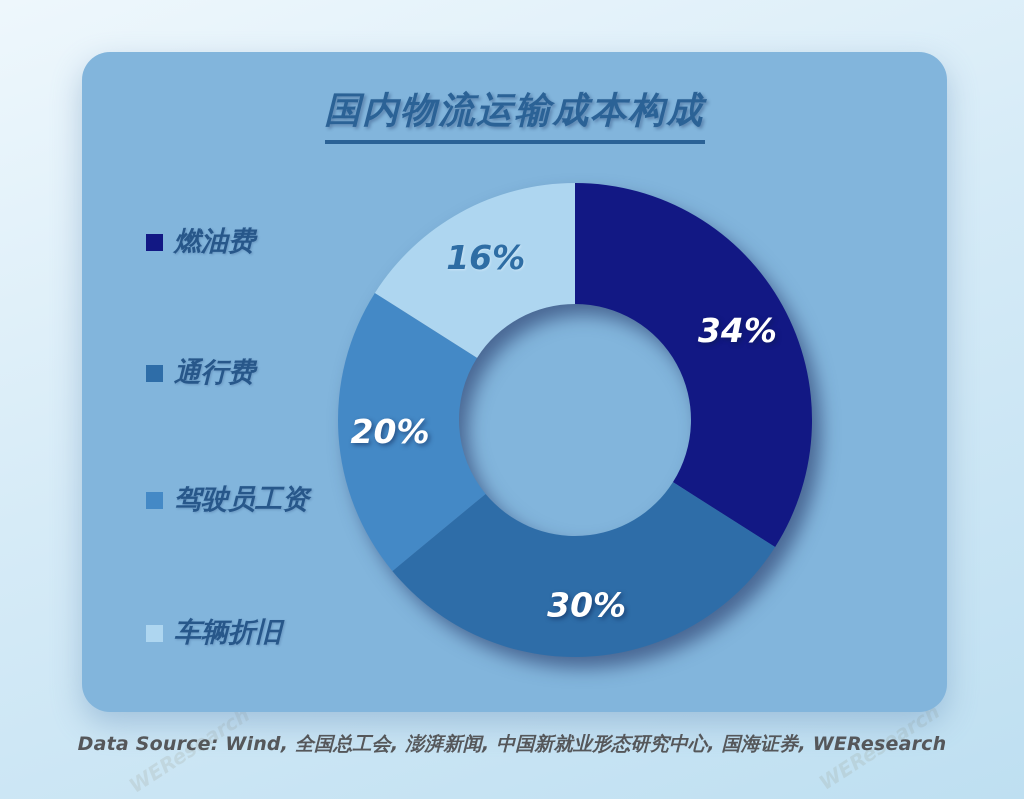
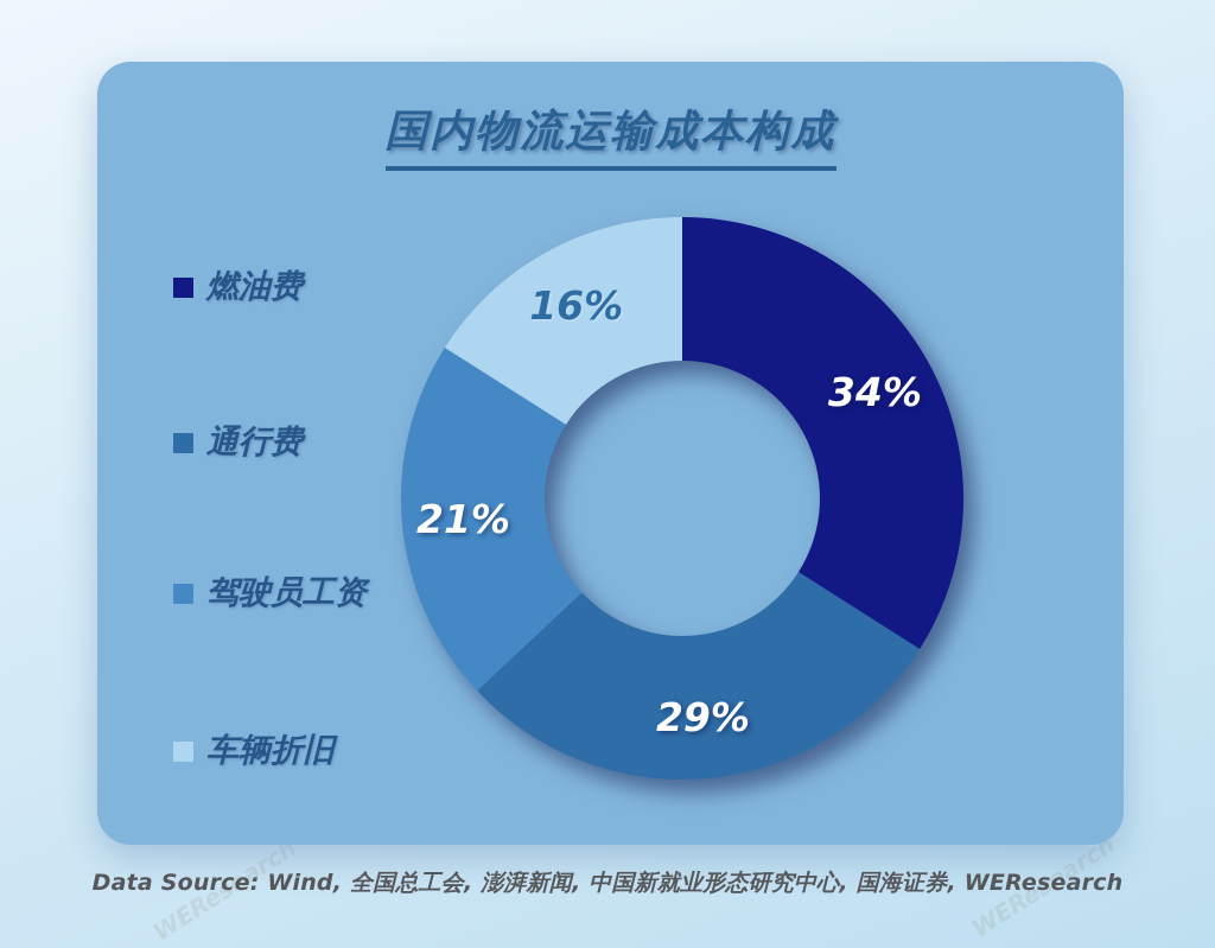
通行费: 30% -> 29%
驾驶员工资: 20% -> 21%
